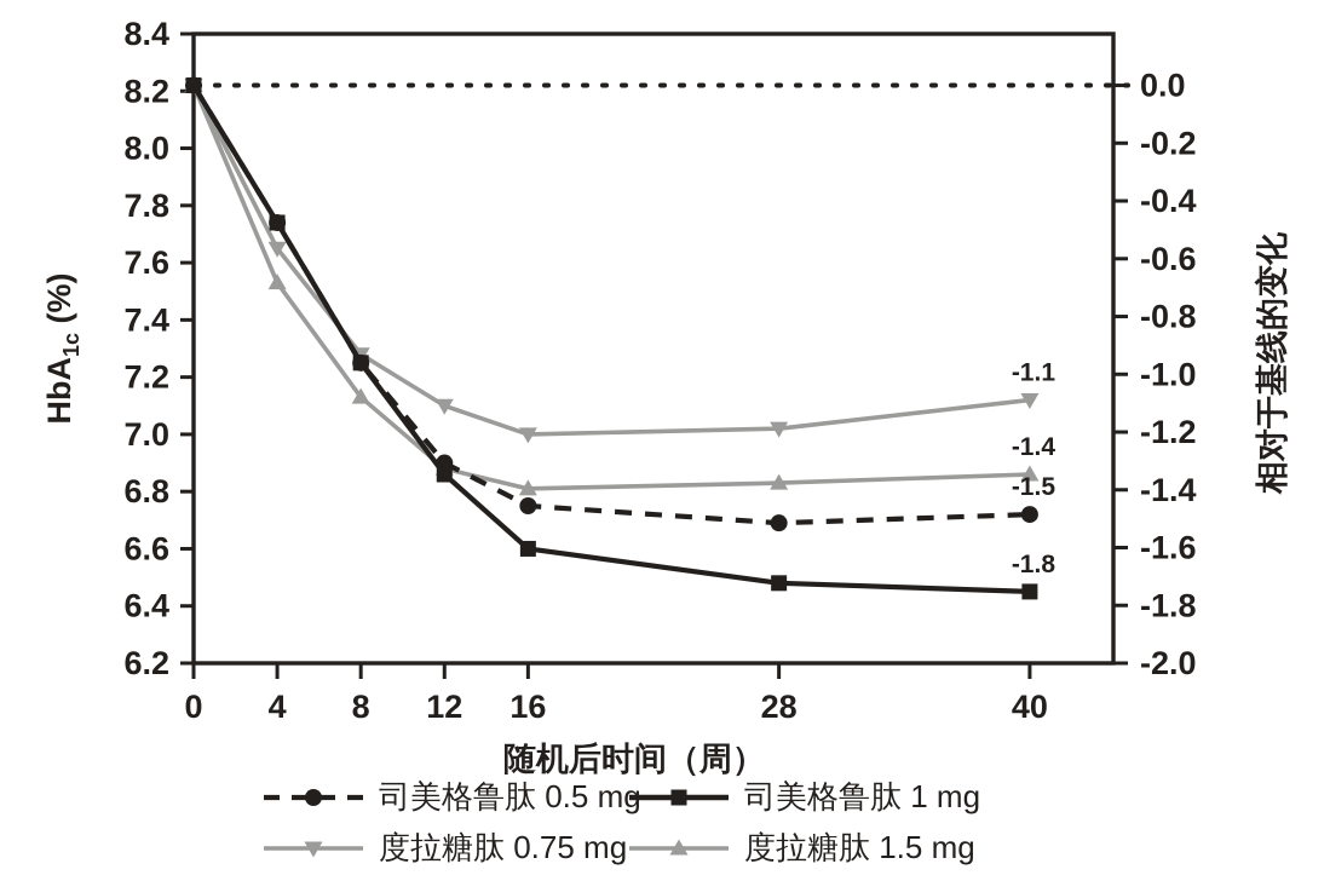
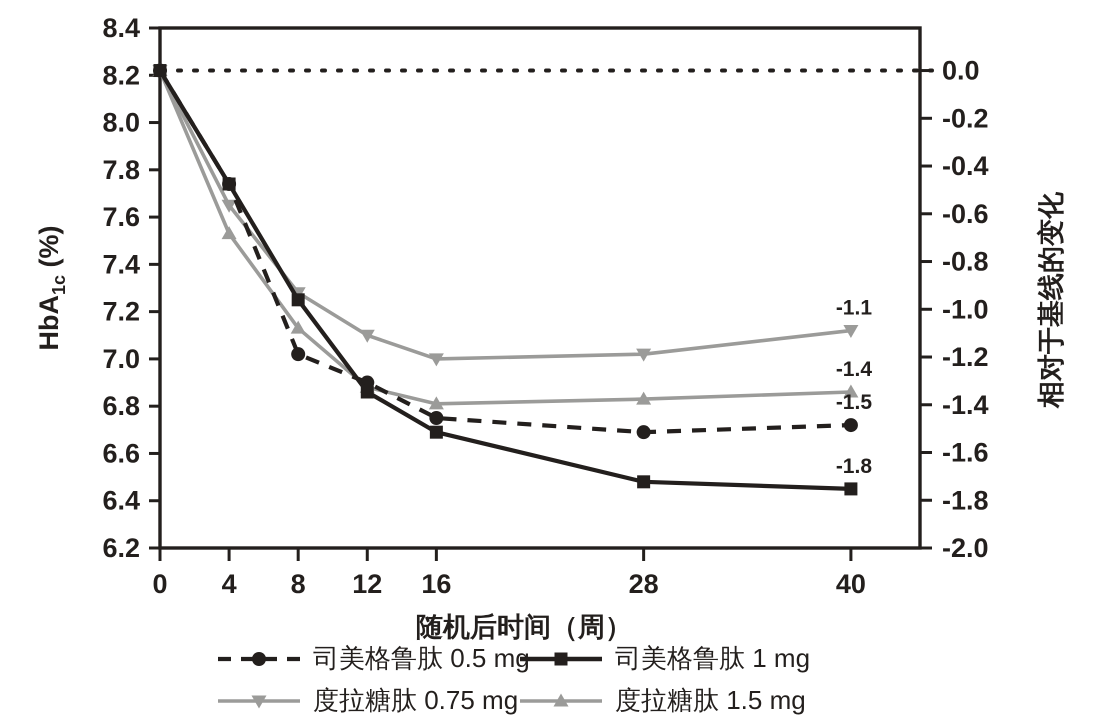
司美格鲁肽 0.5 mg/8: 7.25 -> 7.02
司美格鲁肽 1 mg/16: 6.60 -> 6.69
